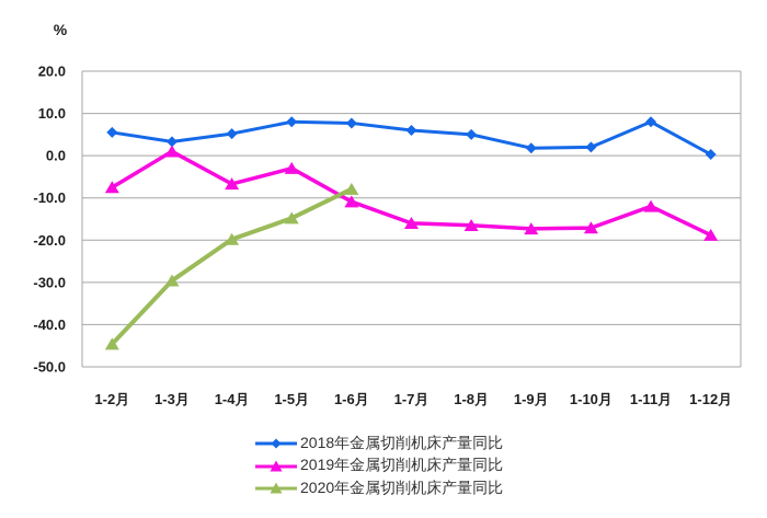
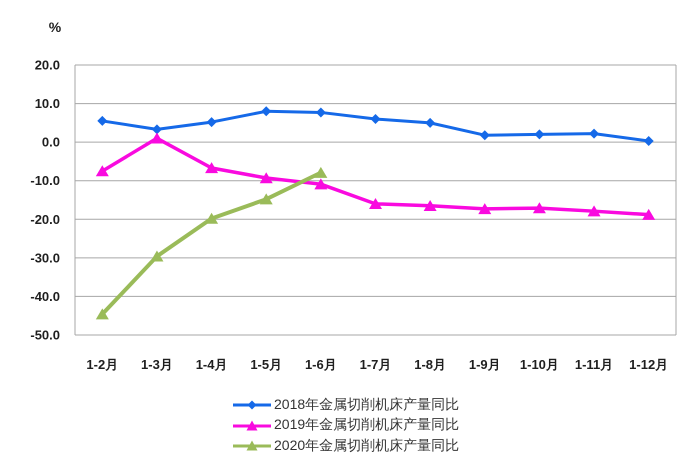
2019年金属切削机床产量同比/1-5月: -3 -> -9
2018年金属切削机床产量同比/1-11月: 8 -> 2
2019年金属切削机床产量同比/1-11月: -12 -> -18
